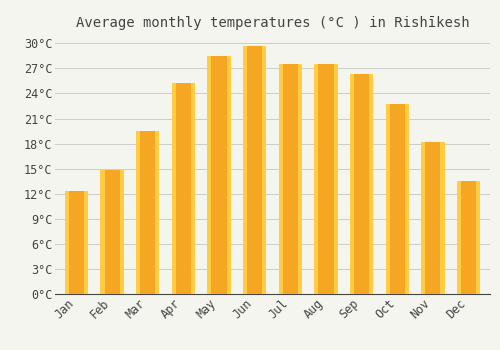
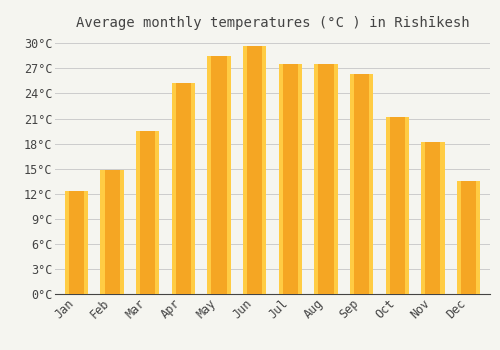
Oct: 22.8°C -> 21.2°C
